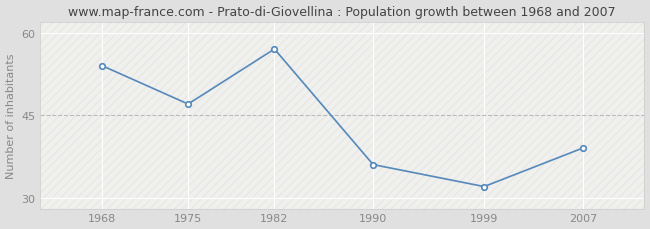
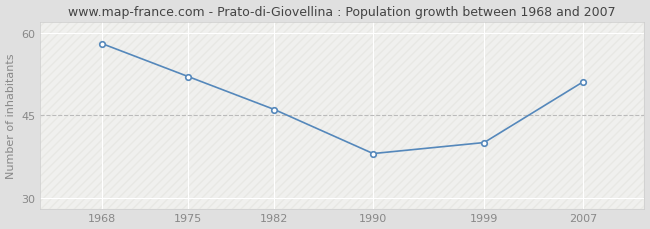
1968: 54 -> 58
1975: 47 -> 52
1982: 57 -> 46
1990: 36 -> 38
1999: 32 -> 40
2007: 39 -> 51
